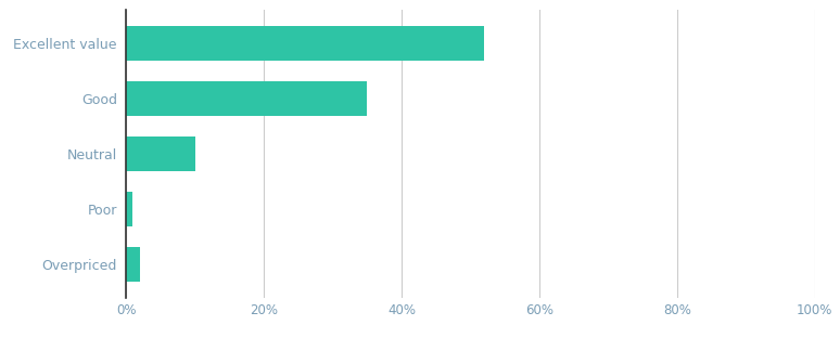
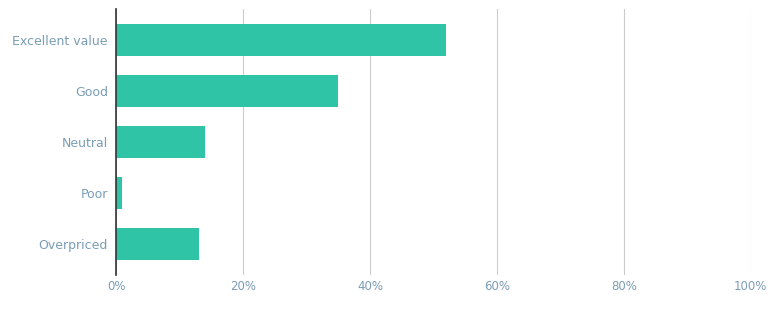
Neutral: 10% -> 14%
Overpriced: 2% -> 13%
